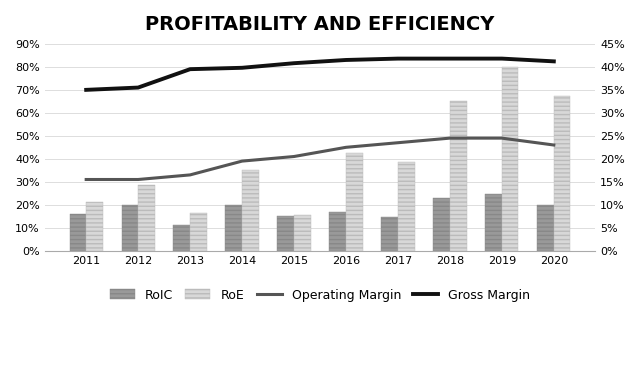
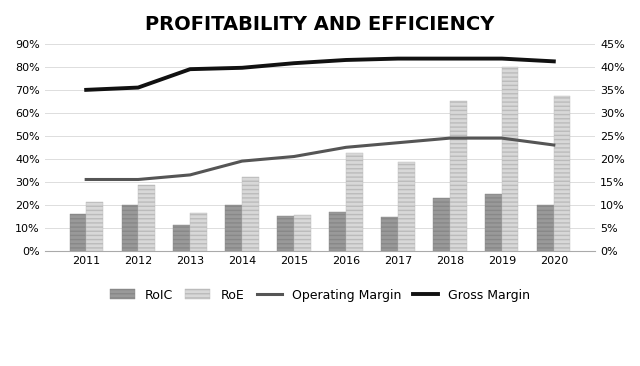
RoE/2014: 35.0% -> 32.0%
